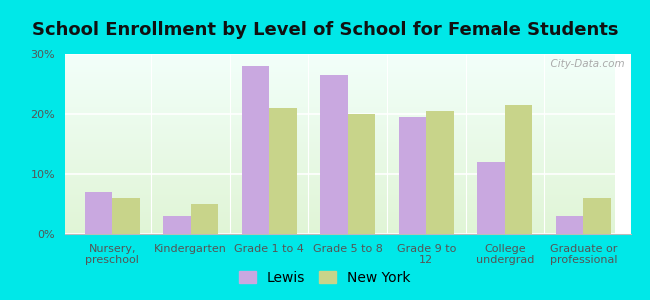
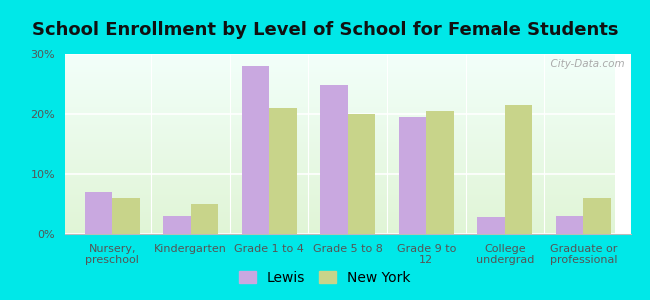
Lewis/Grade 5 to 8: 26.5% -> 24.8%
Lewis/College undergrad: 12.0% -> 2.8%
